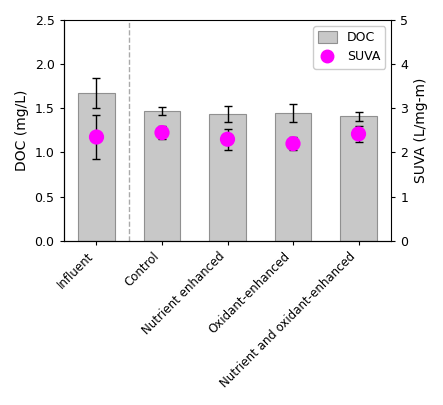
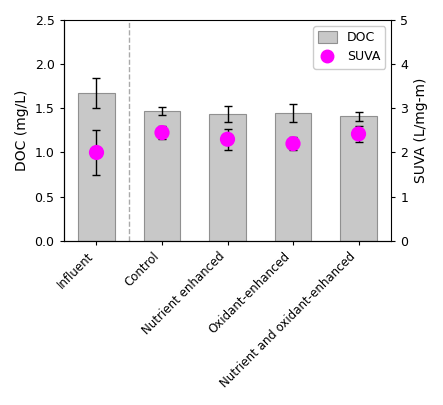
SUVA/Influent: 2.35 -> 2.00
